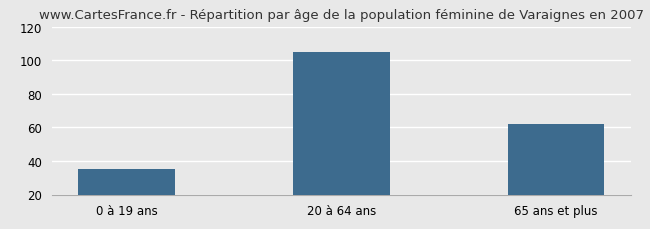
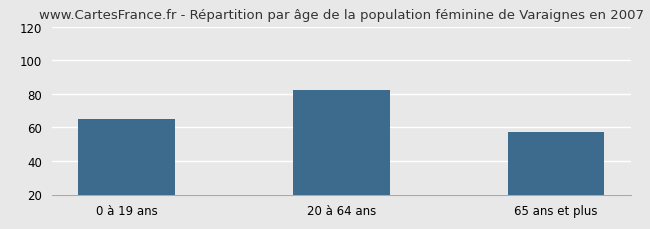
0 à 19 ans: 35 -> 65
20 à 64 ans: 105 -> 82
65 ans et plus: 62 -> 57
